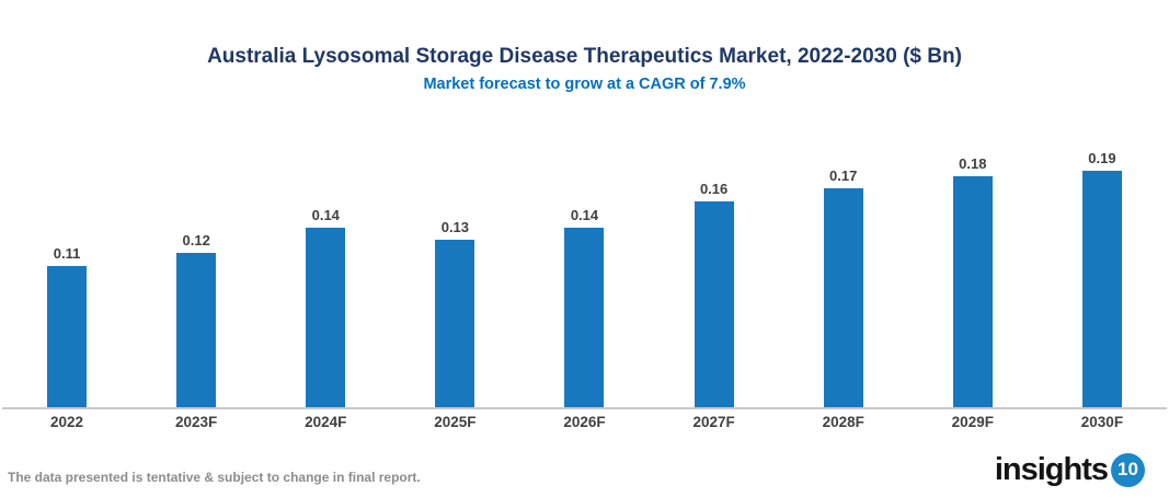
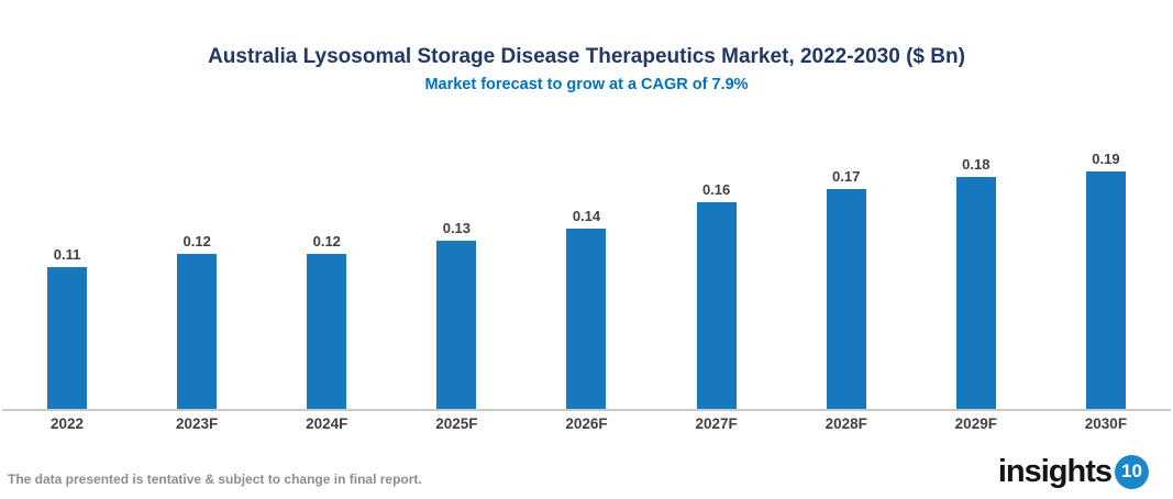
2024F: 0.14 -> 0.12
